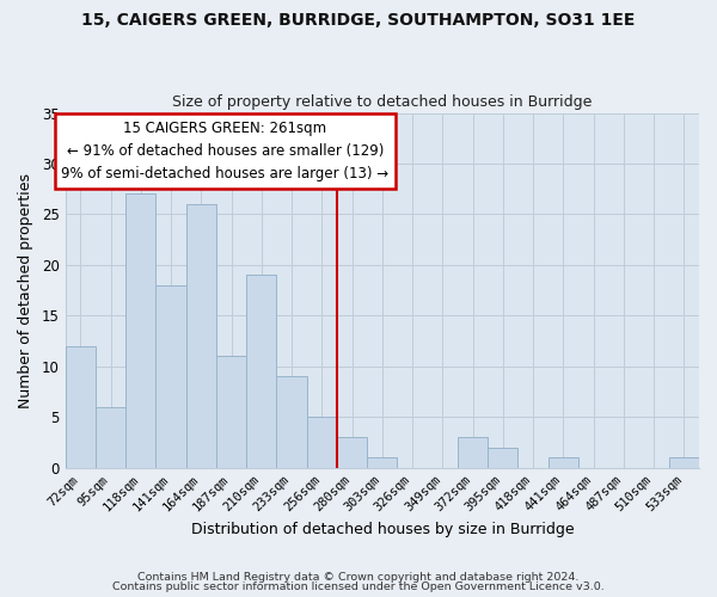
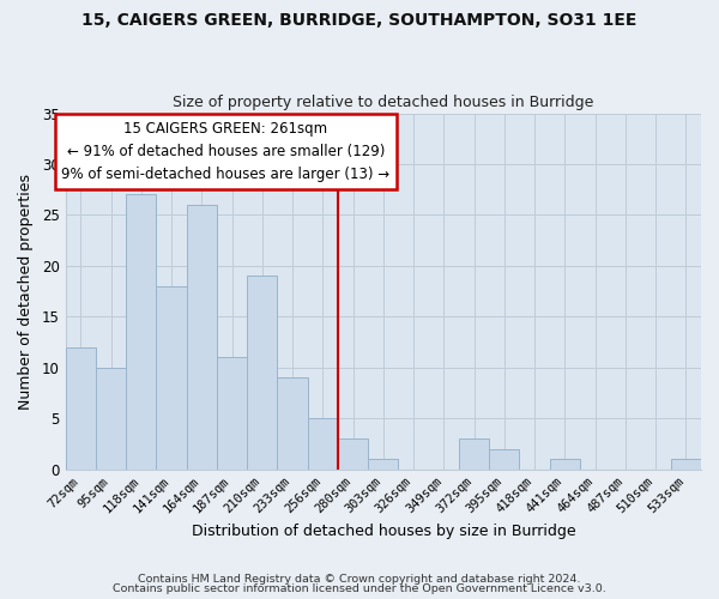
95sqm: 6 -> 10
